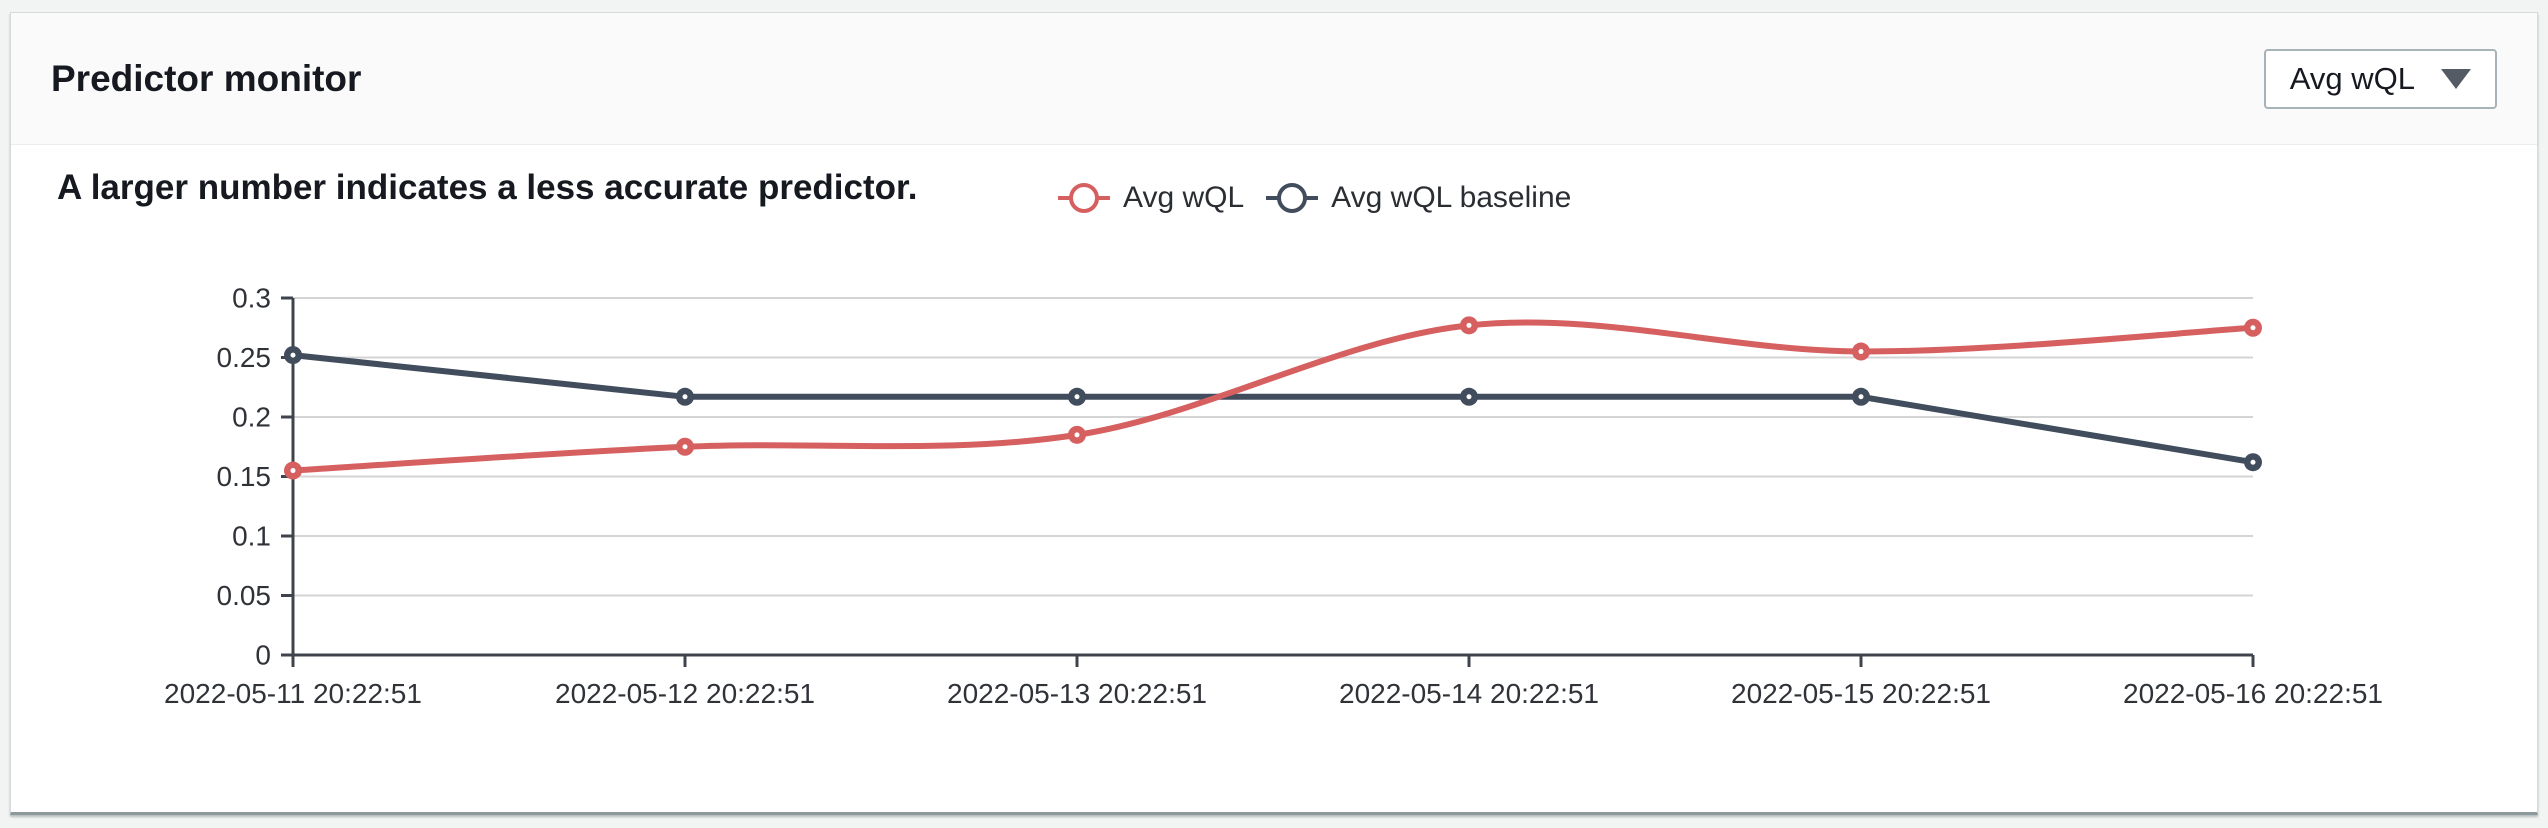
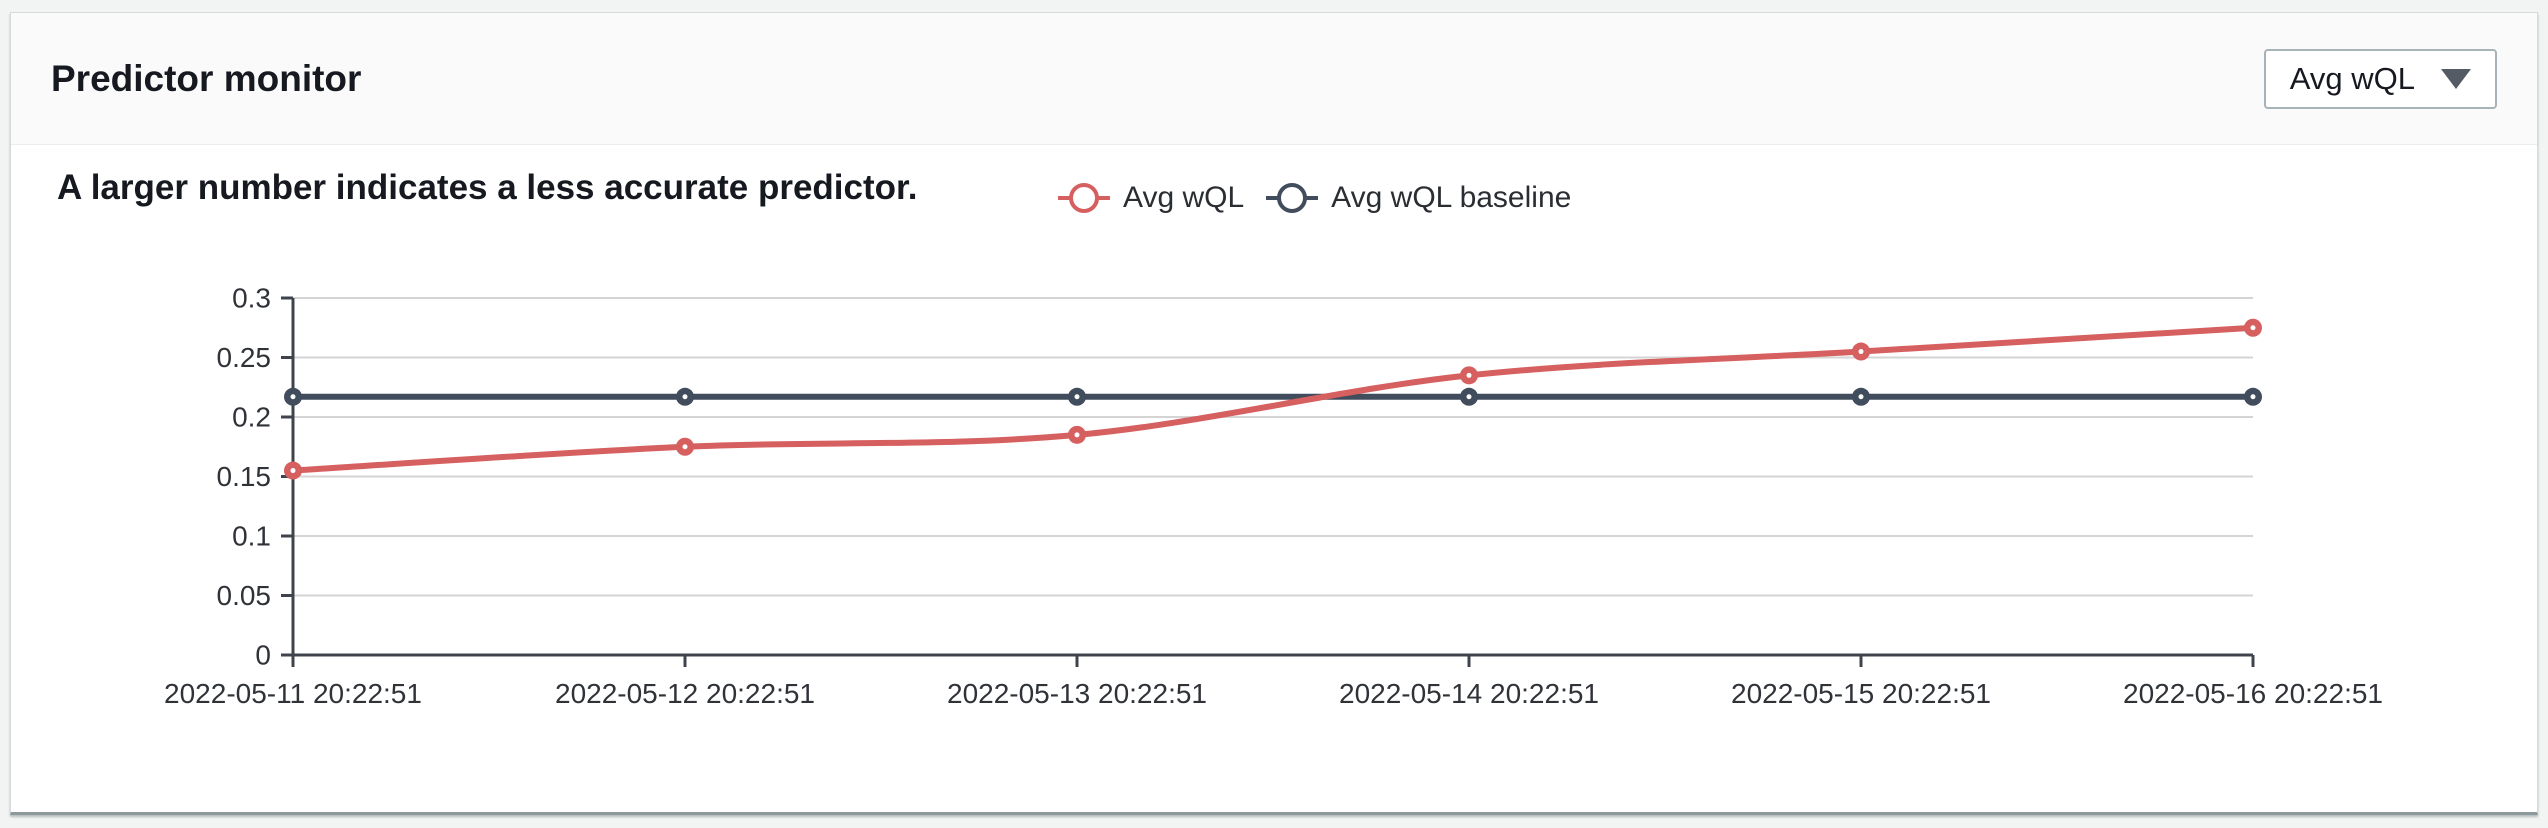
Avg wQL baseline/2022-05-11 20:22:51: 0.252 -> 0.217
Avg wQL/2022-05-14 20:22:51: 0.277 -> 0.235
Avg wQL baseline/2022-05-16 20:22:51: 0.162 -> 0.217
